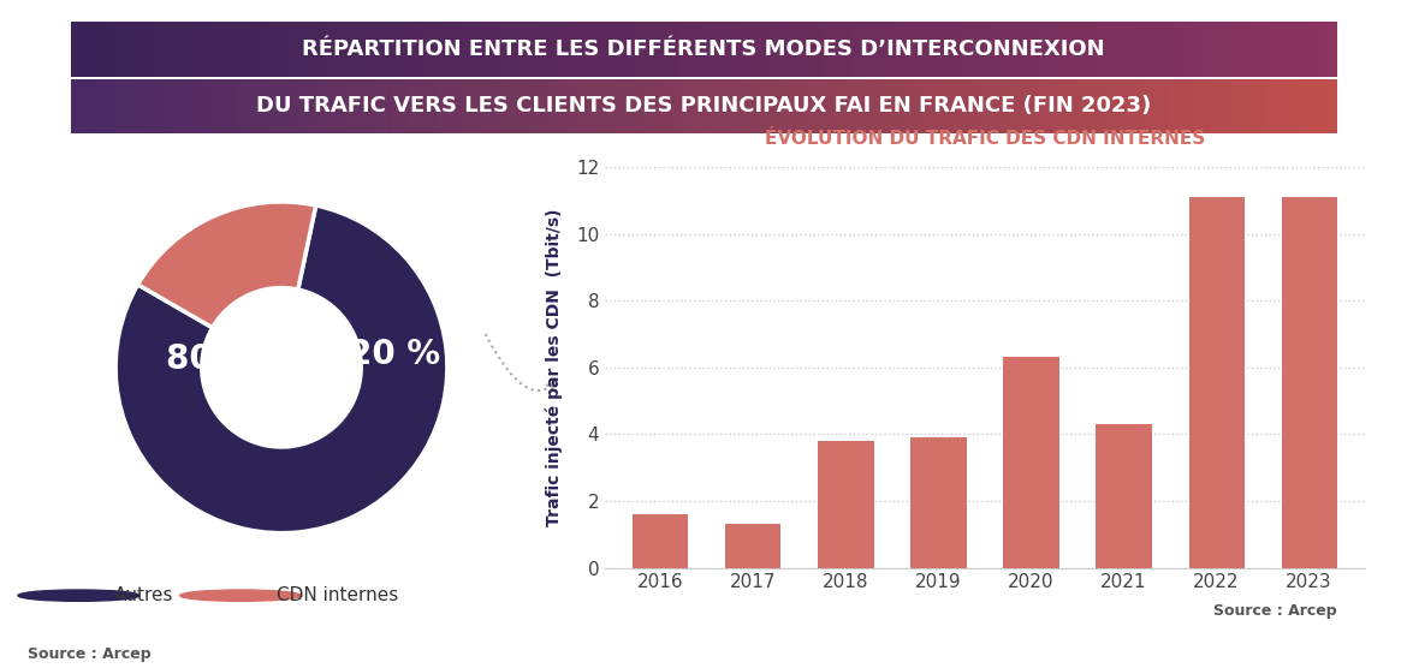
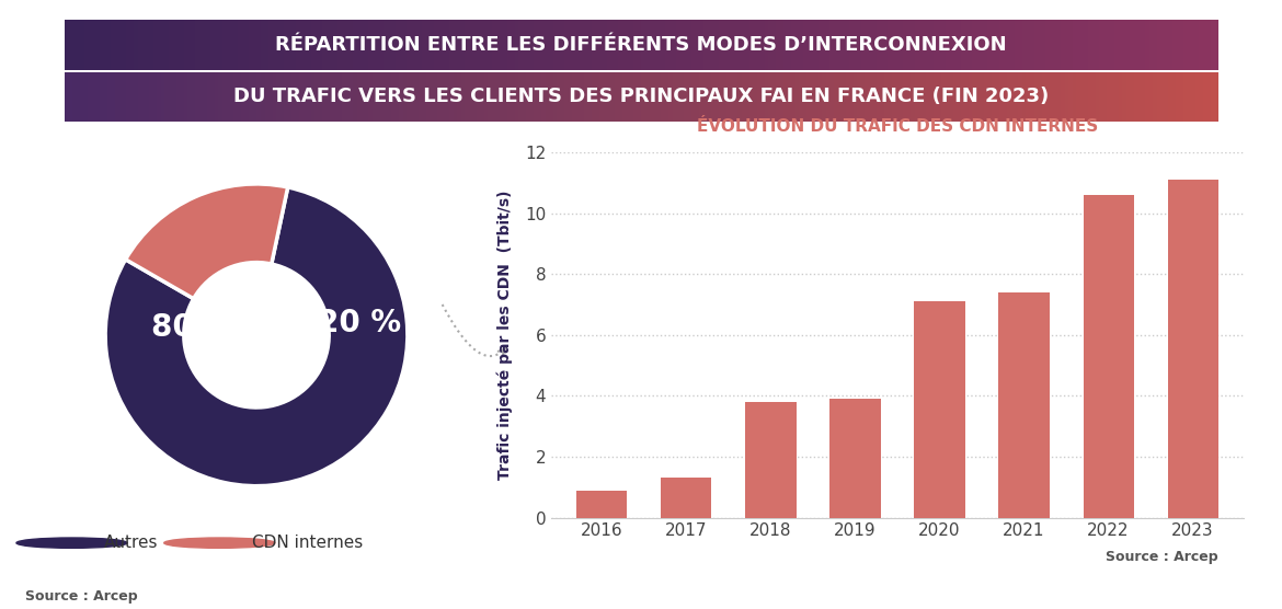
ÉVOLUTION DU TRAFIC DES CDN INTERNES/2016: 1.6 -> 0.9
ÉVOLUTION DU TRAFIC DES CDN INTERNES/2020: 6.3 -> 7.1
ÉVOLUTION DU TRAFIC DES CDN INTERNES/2021: 4.3 -> 7.4
ÉVOLUTION DU TRAFIC DES CDN INTERNES/2022: 11.1 -> 10.6
